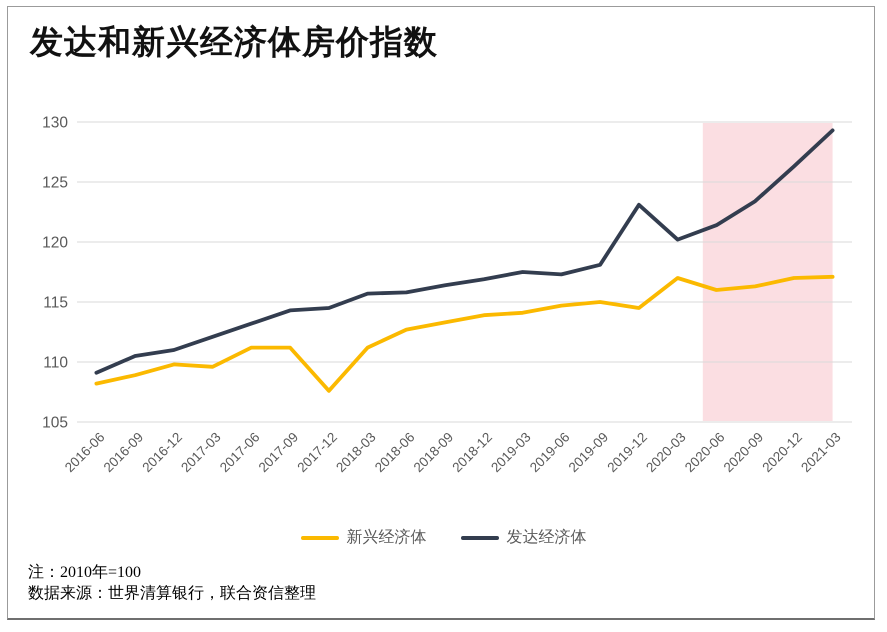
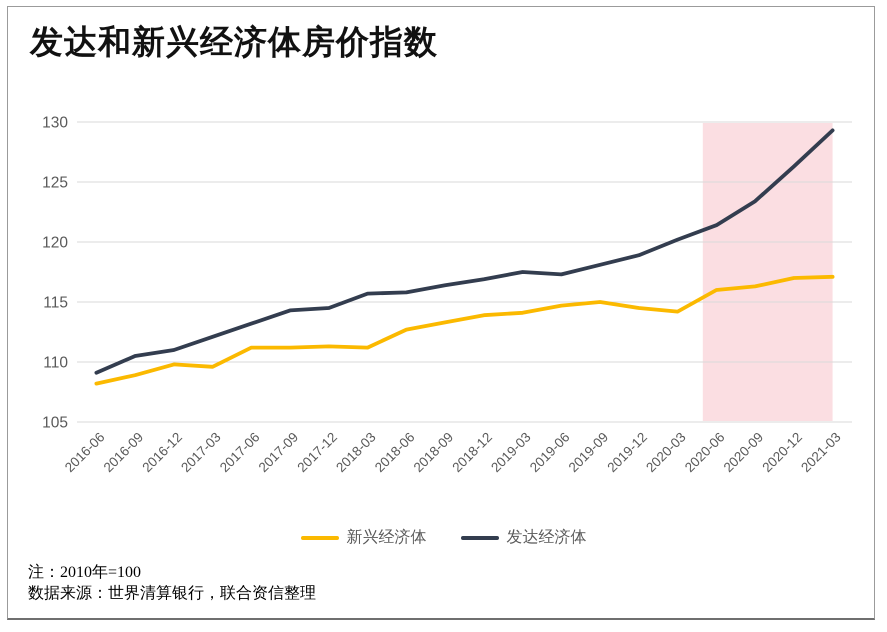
新兴经济体/2017-12: 107.6 -> 111.3
发达经济体/2019-12: 123.1 -> 118.9
新兴经济体/2020-03: 117.0 -> 114.2
